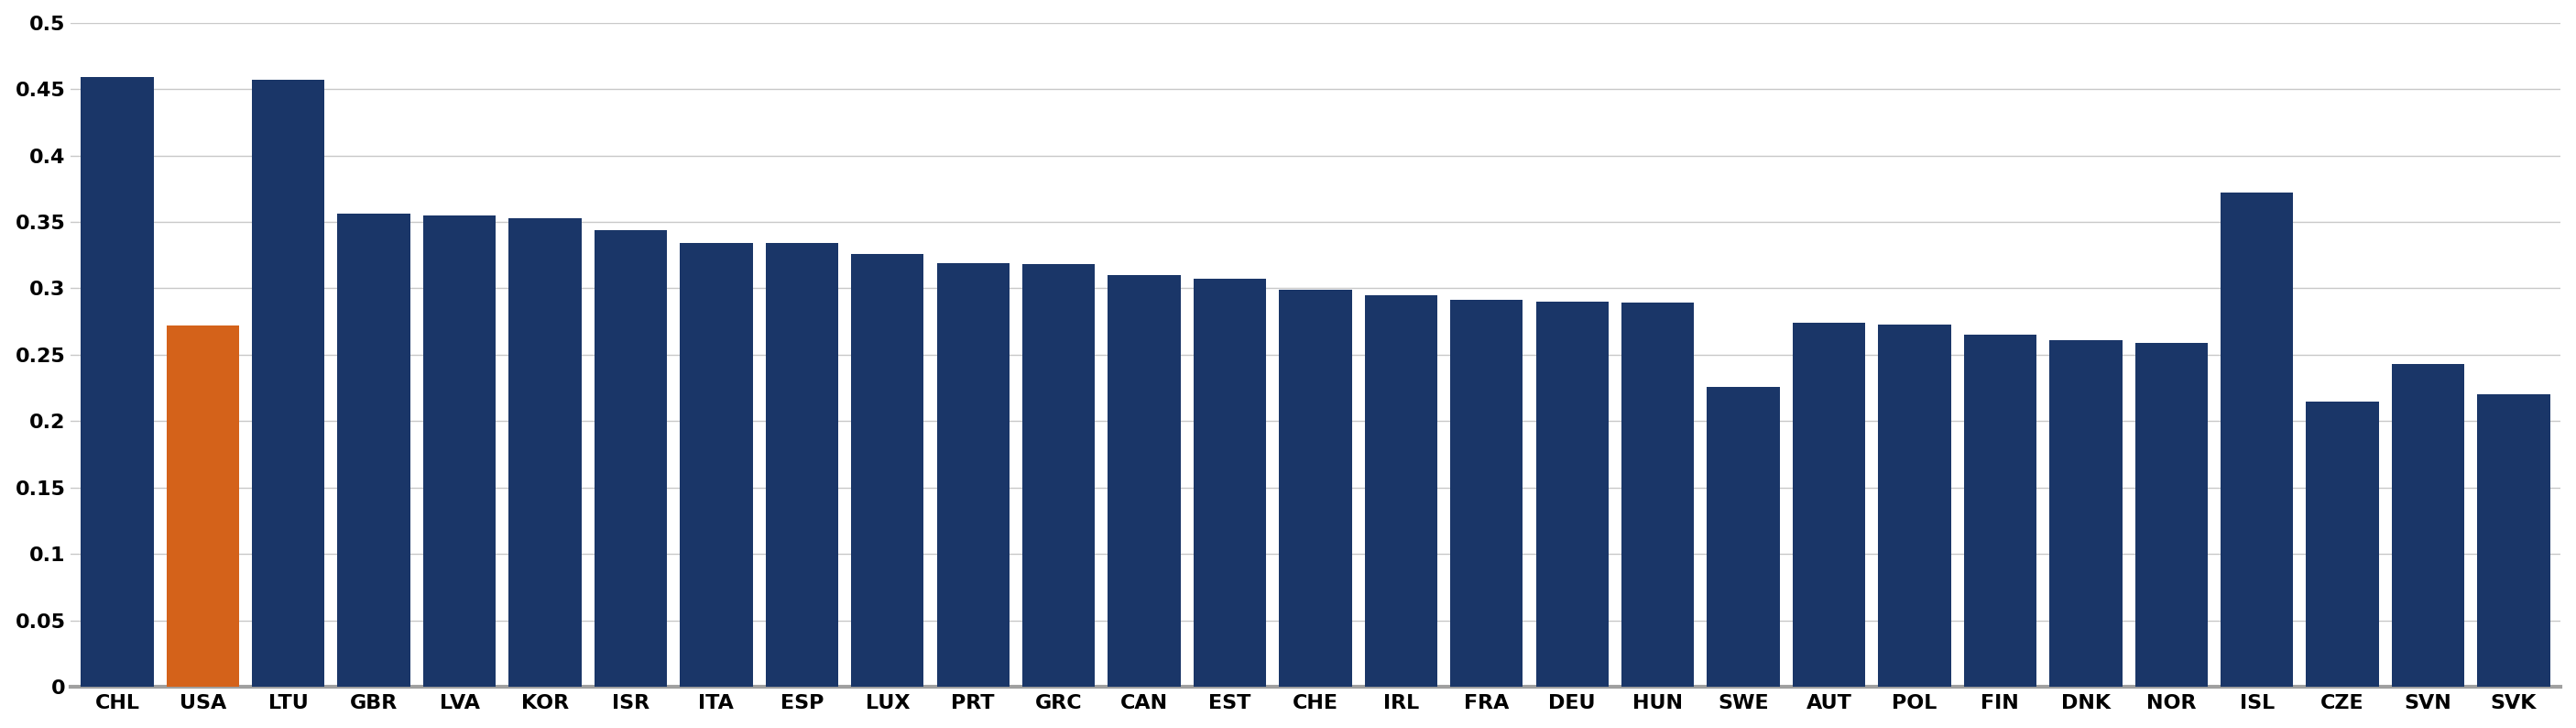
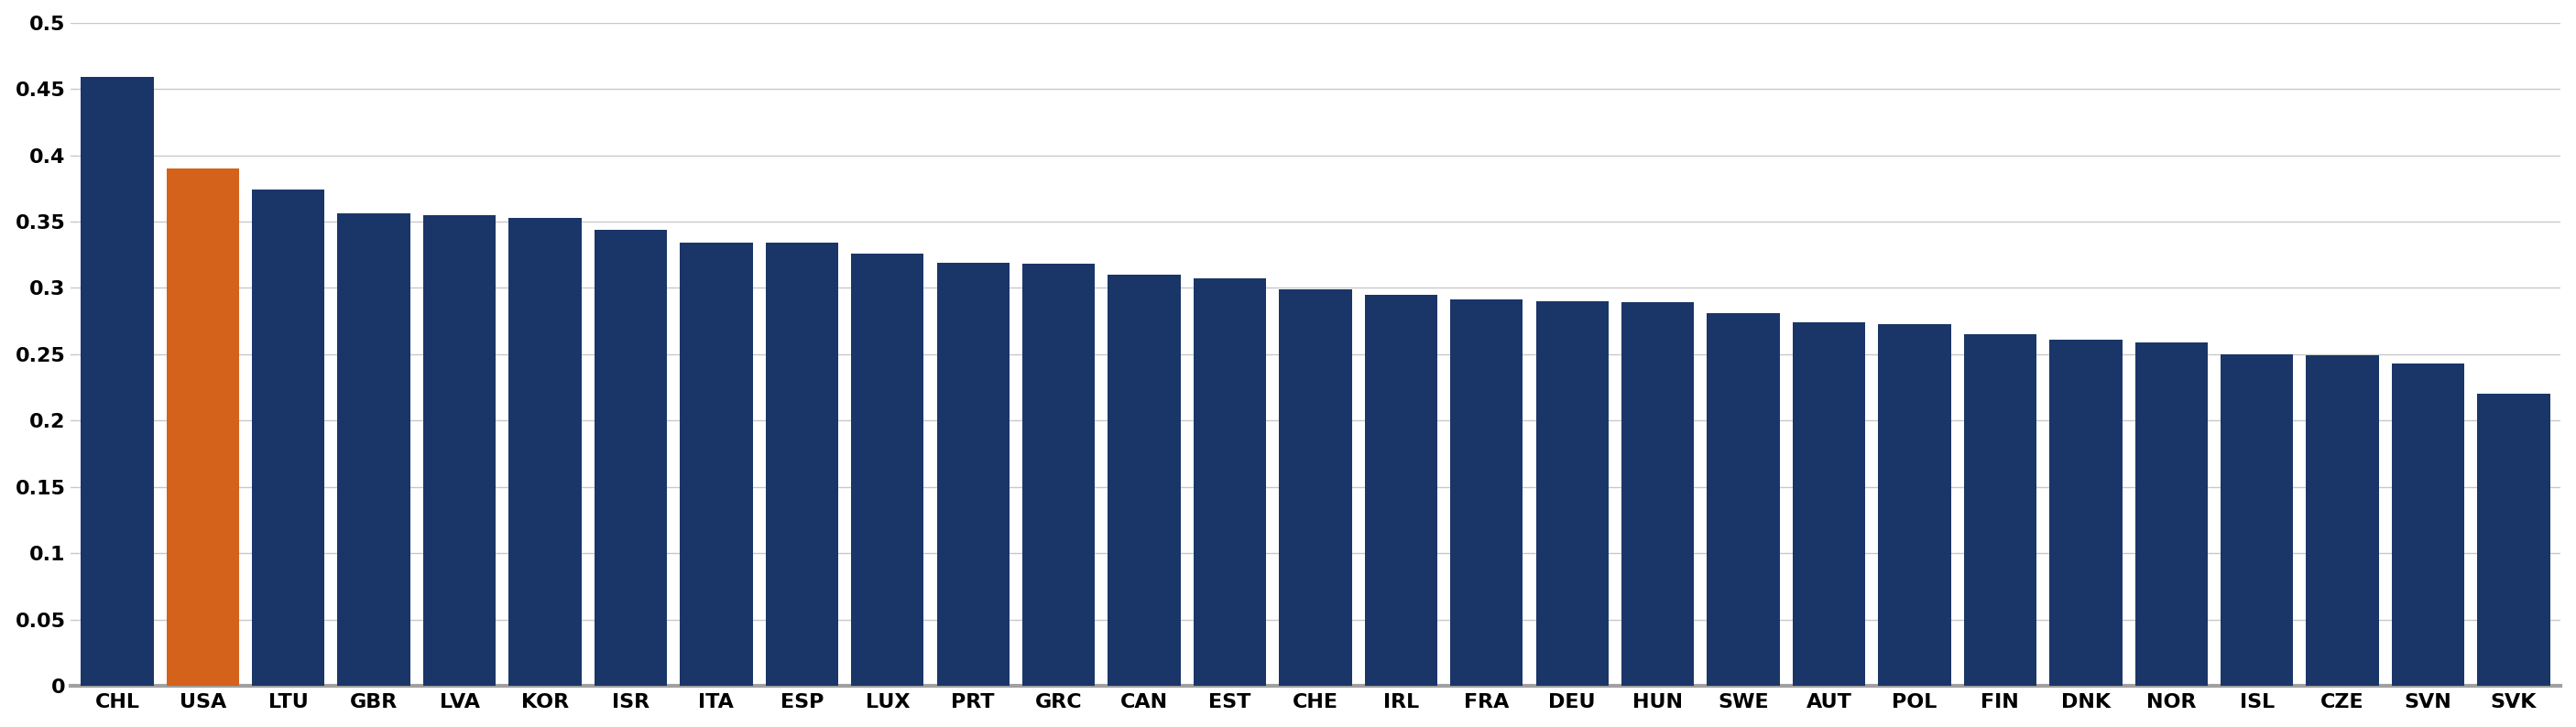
USA: 0.272 -> 0.390
LTU: 0.457 -> 0.374
SWE: 0.226 -> 0.281
ISL: 0.372 -> 0.250
CZE: 0.215 -> 0.249
